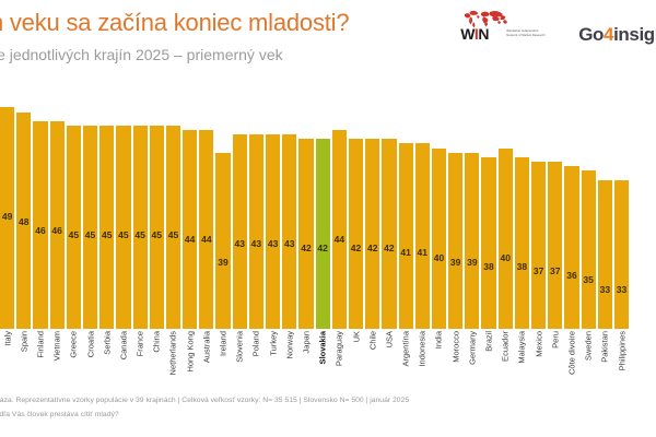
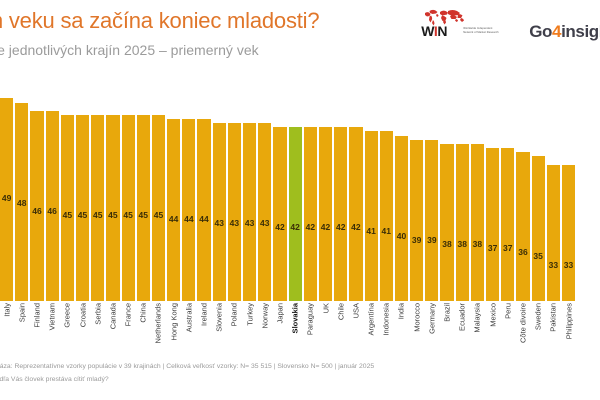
Ireland: 39 -> 44
Paraguay: 44 -> 42
Ecuador: 40 -> 38
